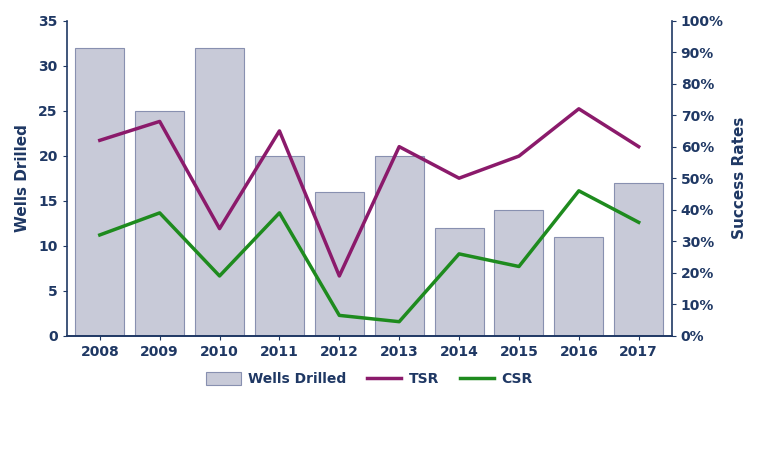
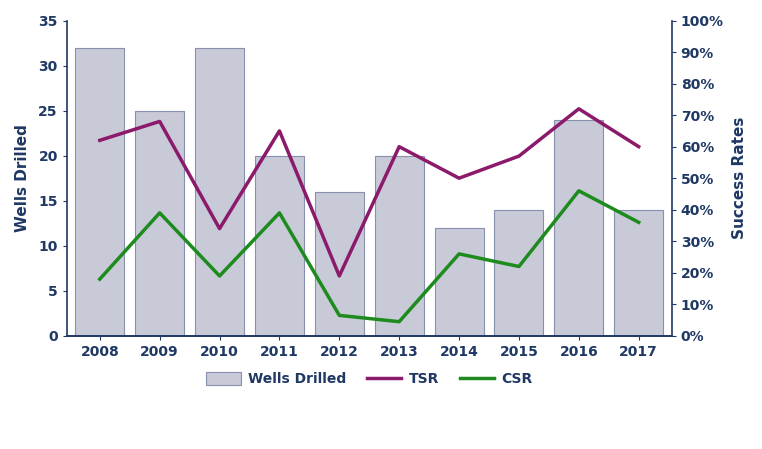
CSR/2008: 32.0% -> 18.0%
Wells Drilled/2016: 11 -> 24
Wells Drilled/2017: 17 -> 14
